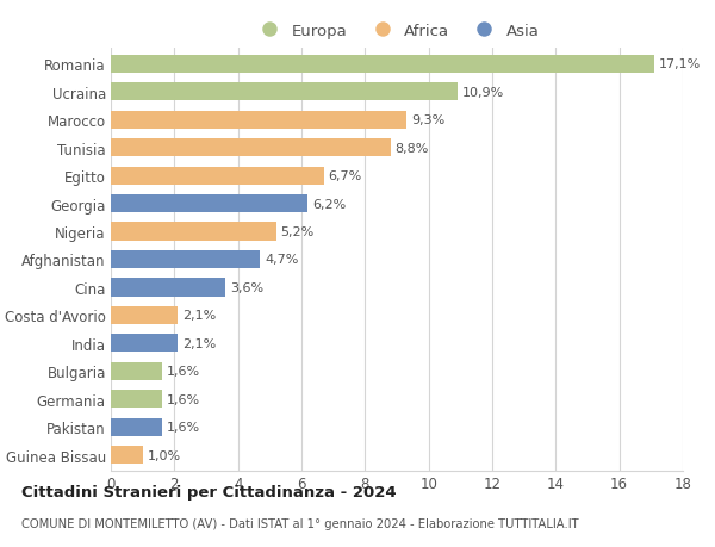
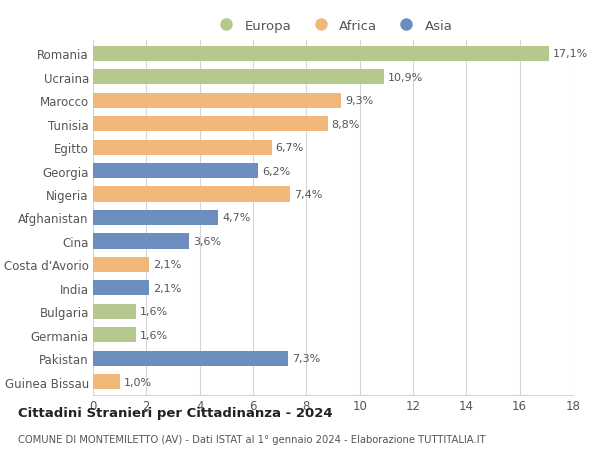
Nigeria: 5,2% -> 7,4%
Pakistan: 1,6% -> 7,3%
